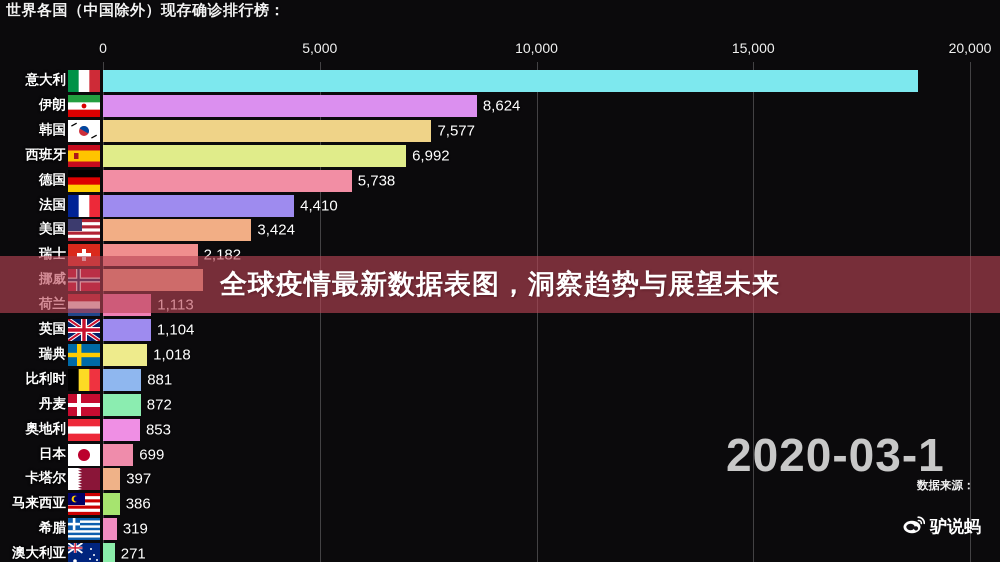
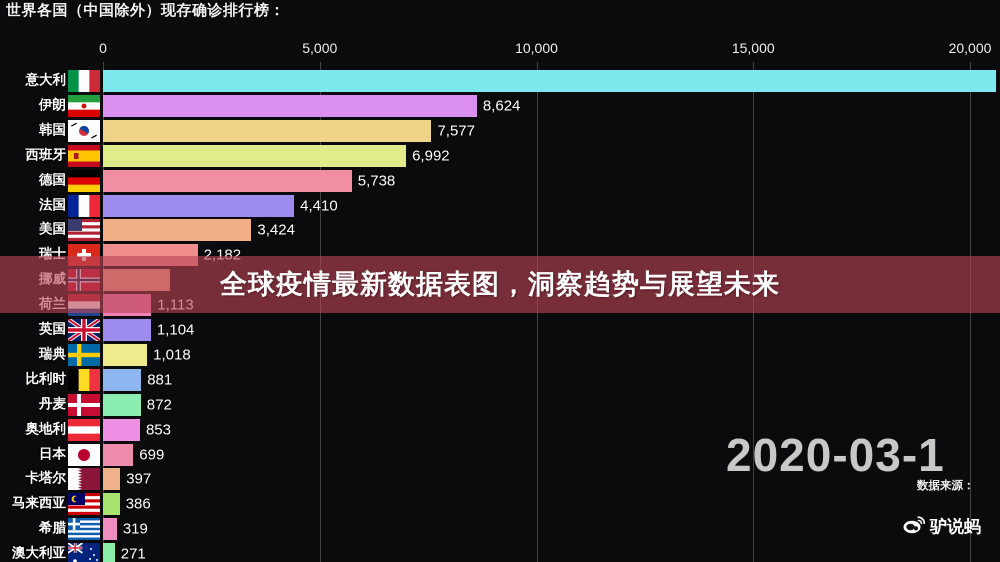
意大利: 18800 -> 20600
挪威: 2300 -> 1600
